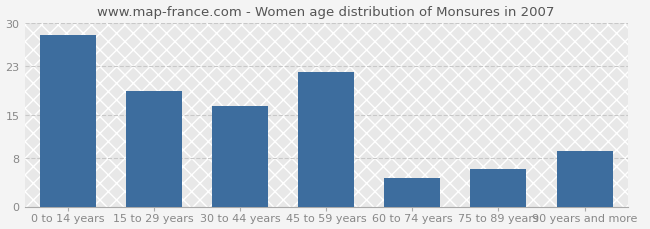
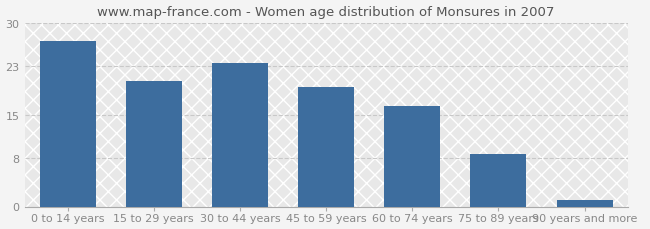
0 to 14 years: 28.0 -> 27.0
15 to 29 years: 18.8 -> 20.5
30 to 44 years: 16.4 -> 23.5
45 to 59 years: 22.0 -> 19.5
60 to 74 years: 4.6 -> 16.5
75 to 89 years: 6.2 -> 8.5
90 years and more: 9.0 -> 1.0
